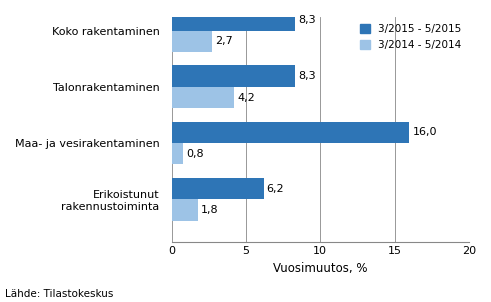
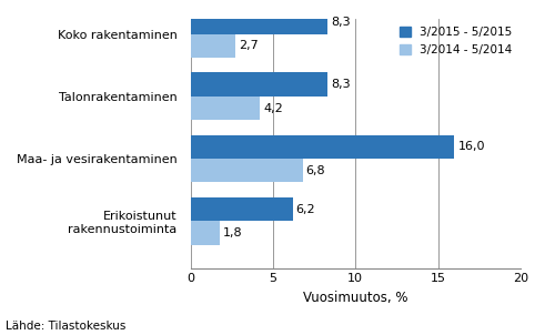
3/2014 - 5/2014/Maa- ja vesirakentaminen: 0,8 -> 6,8
